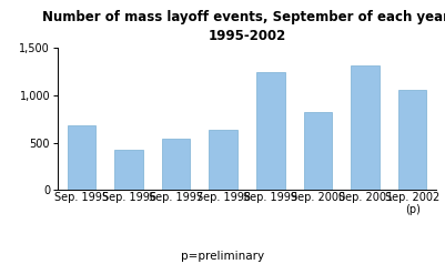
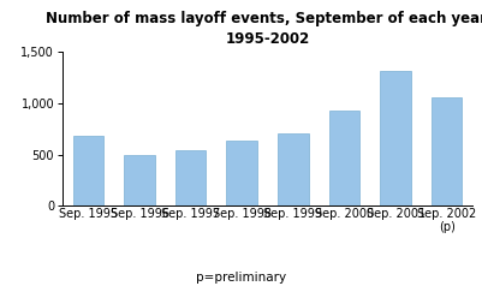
Sep. 1996: 420 -> 500
Sep. 1999: 1,240 -> 700
Sep. 2000: 820 -> 930
